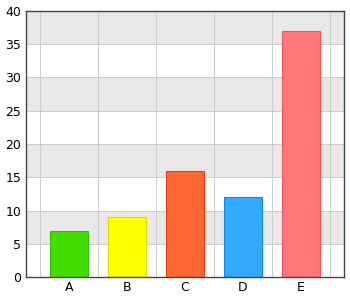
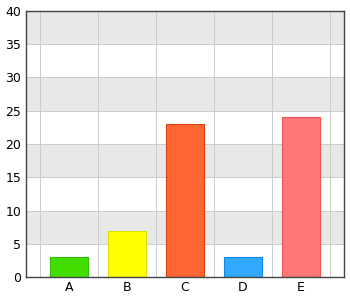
A: 7 -> 3
B: 9 -> 7
C: 16 -> 23
D: 12 -> 3
E: 37 -> 24
